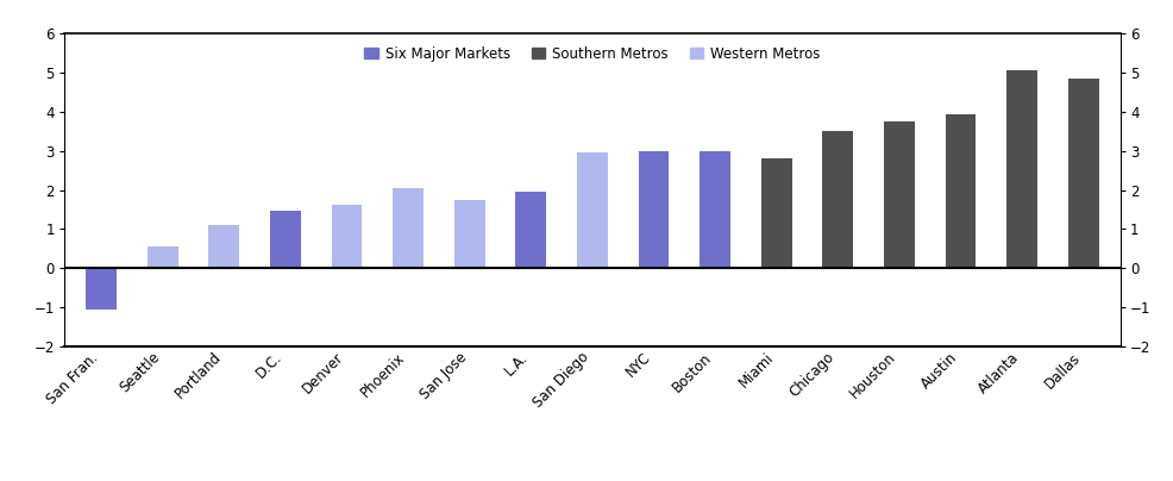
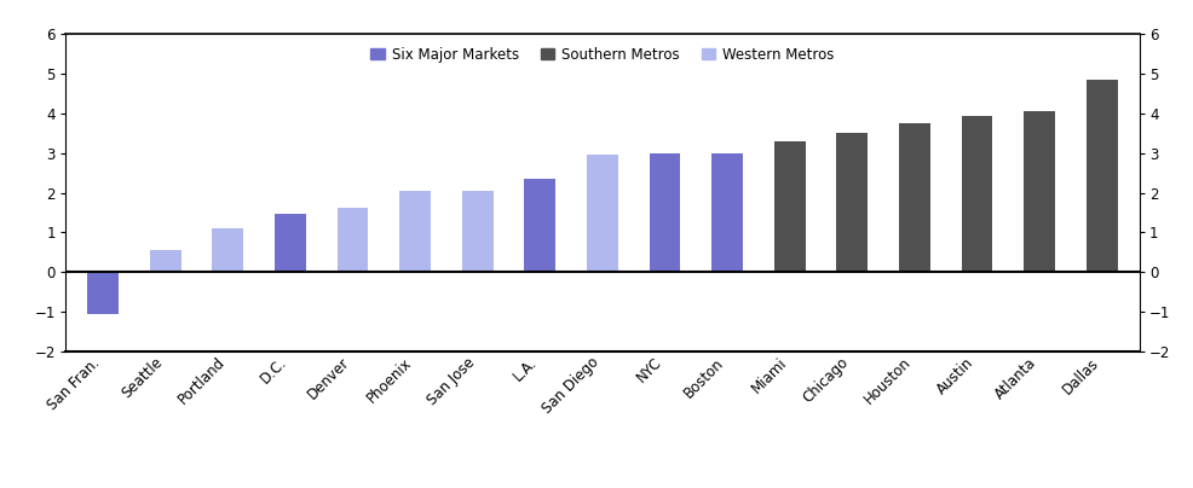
San Jose: 1.75 -> 2.05
L.A.: 1.95 -> 2.35
Miami: 2.80 -> 3.30
Atlanta: 5.05 -> 4.05
